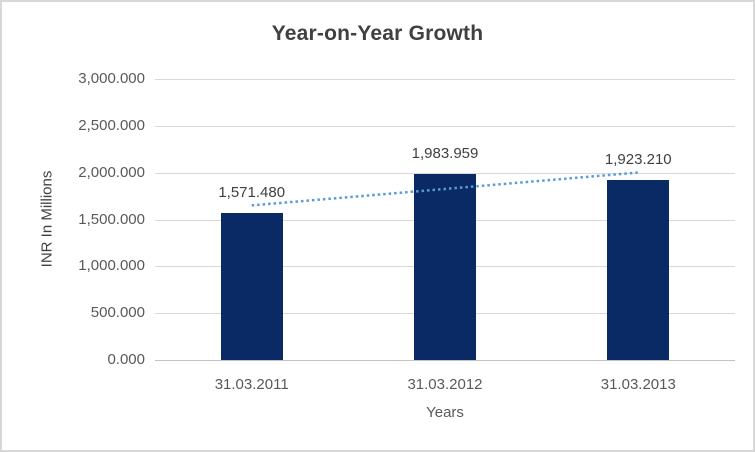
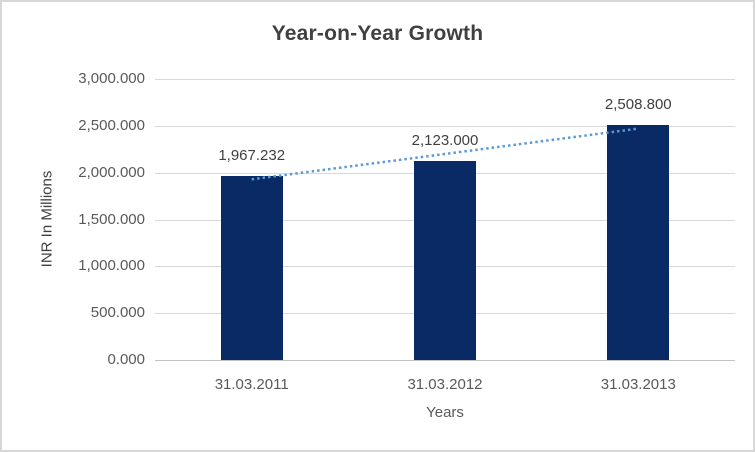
31.03.2011: 1,571.480 -> 1,967.232
31.03.2012: 1,983.959 -> 2,123.000
31.03.2013: 1,923.210 -> 2,508.800
